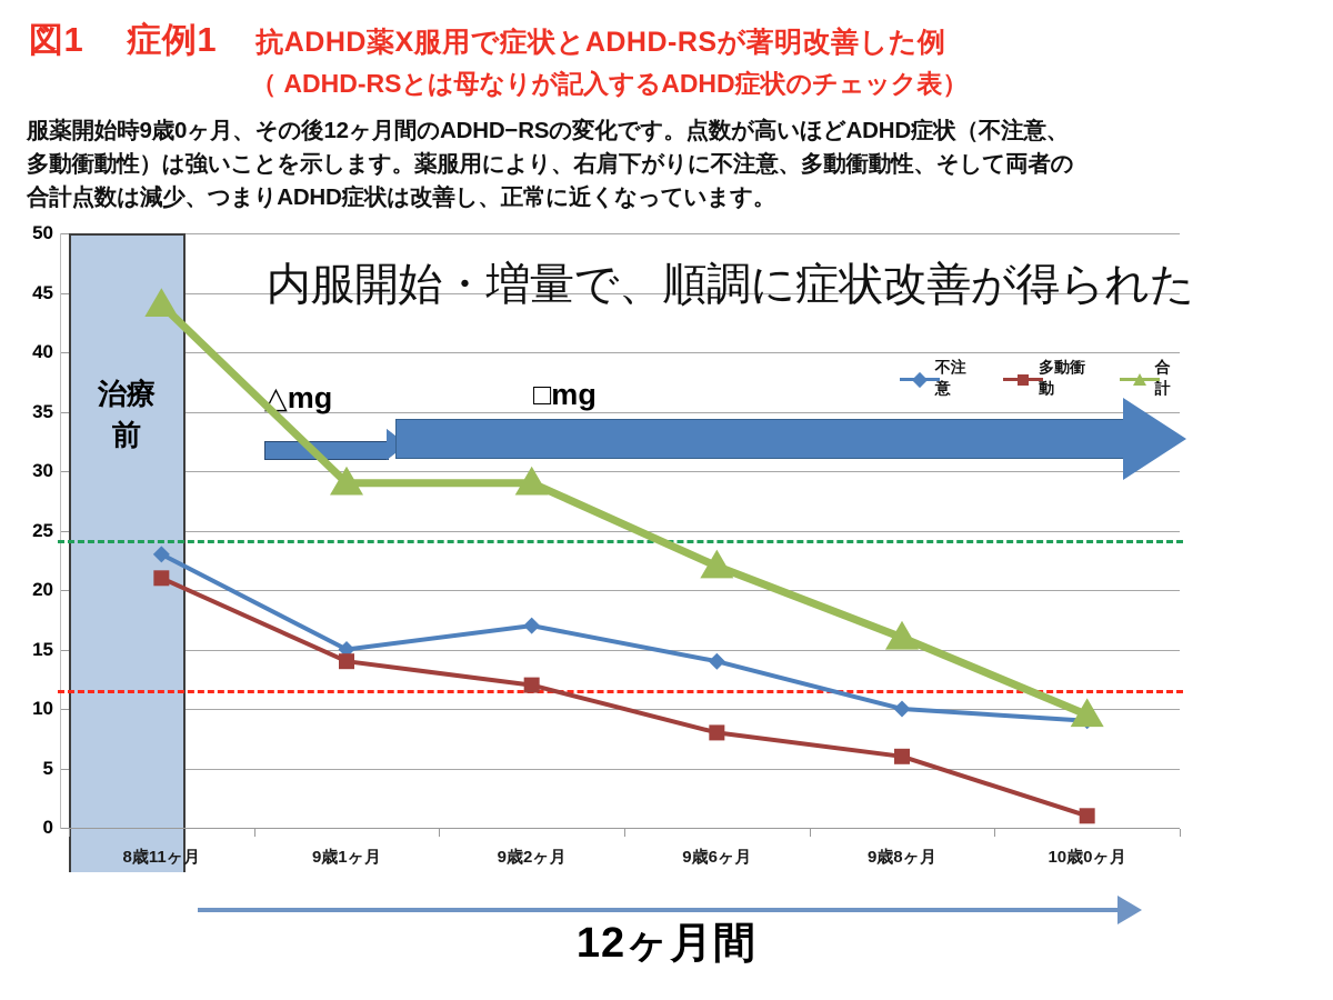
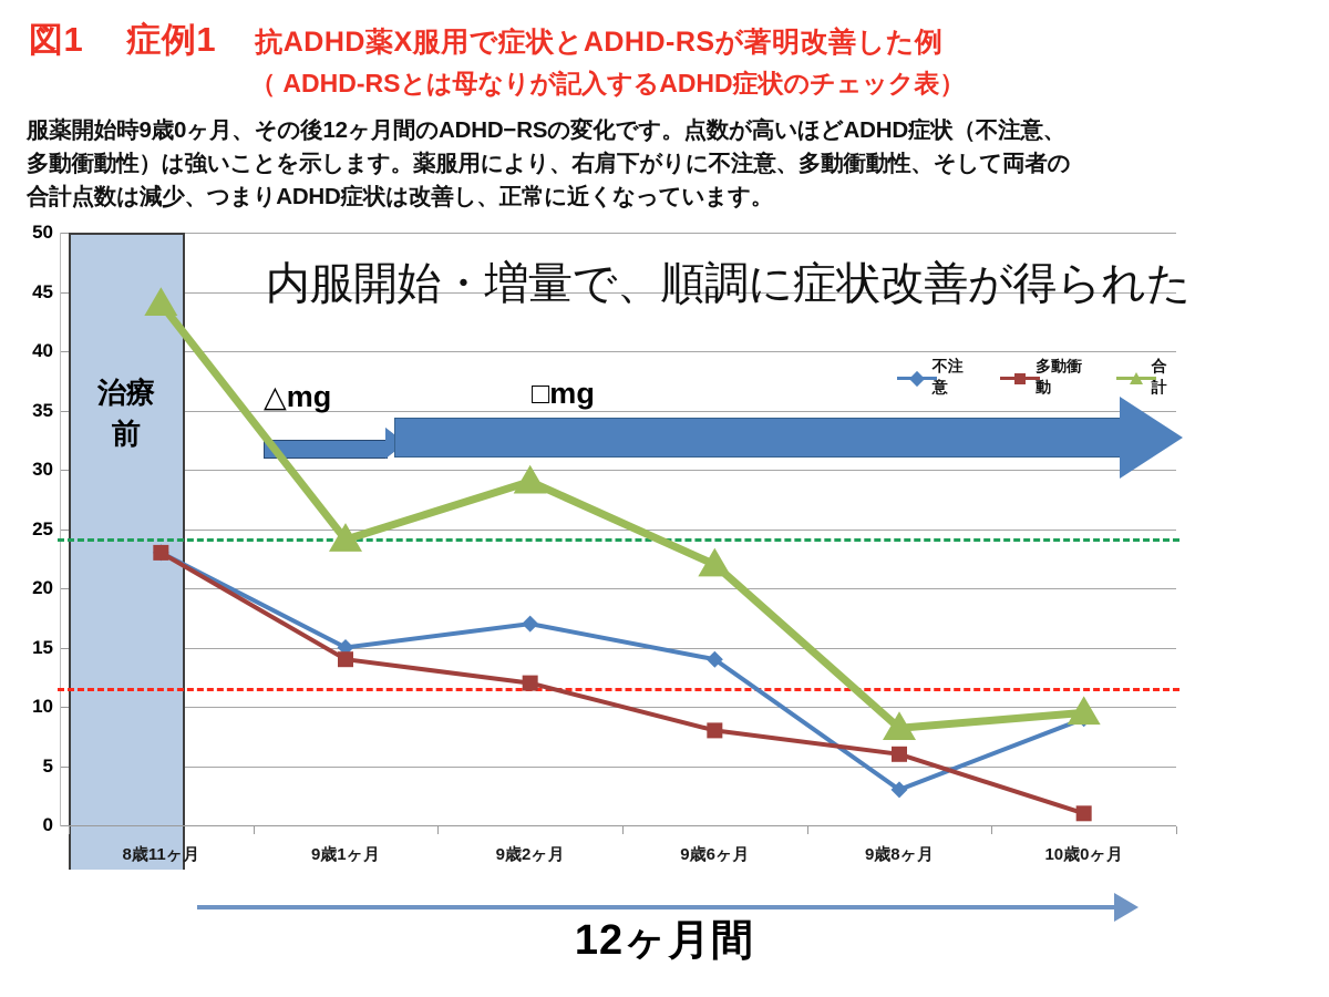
多動衝動/8歳11ヶ月: 21 -> 23
合計/9歳1ヶ月: 29.0 -> 24.1
不注意/9歳8ヶ月: 10 -> 3
合計/9歳8ヶ月: 16.0 -> 8.2
